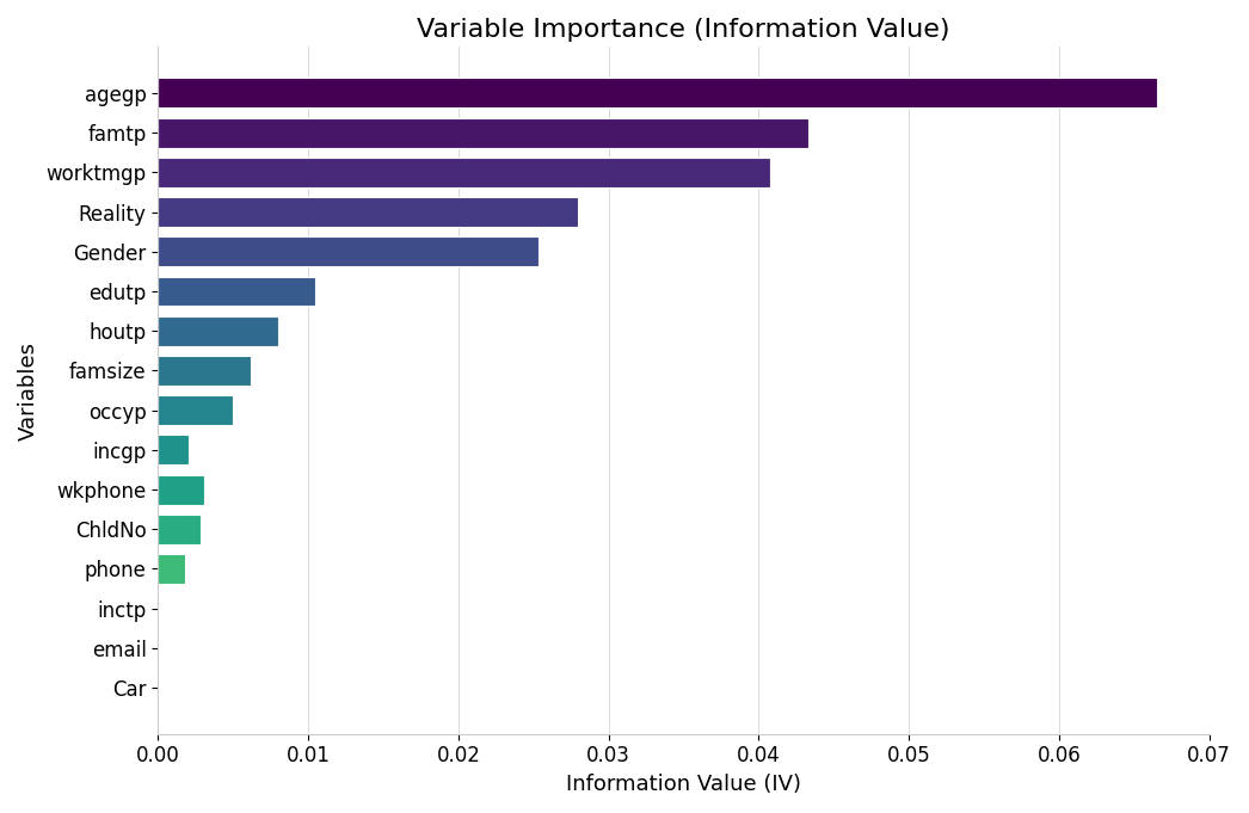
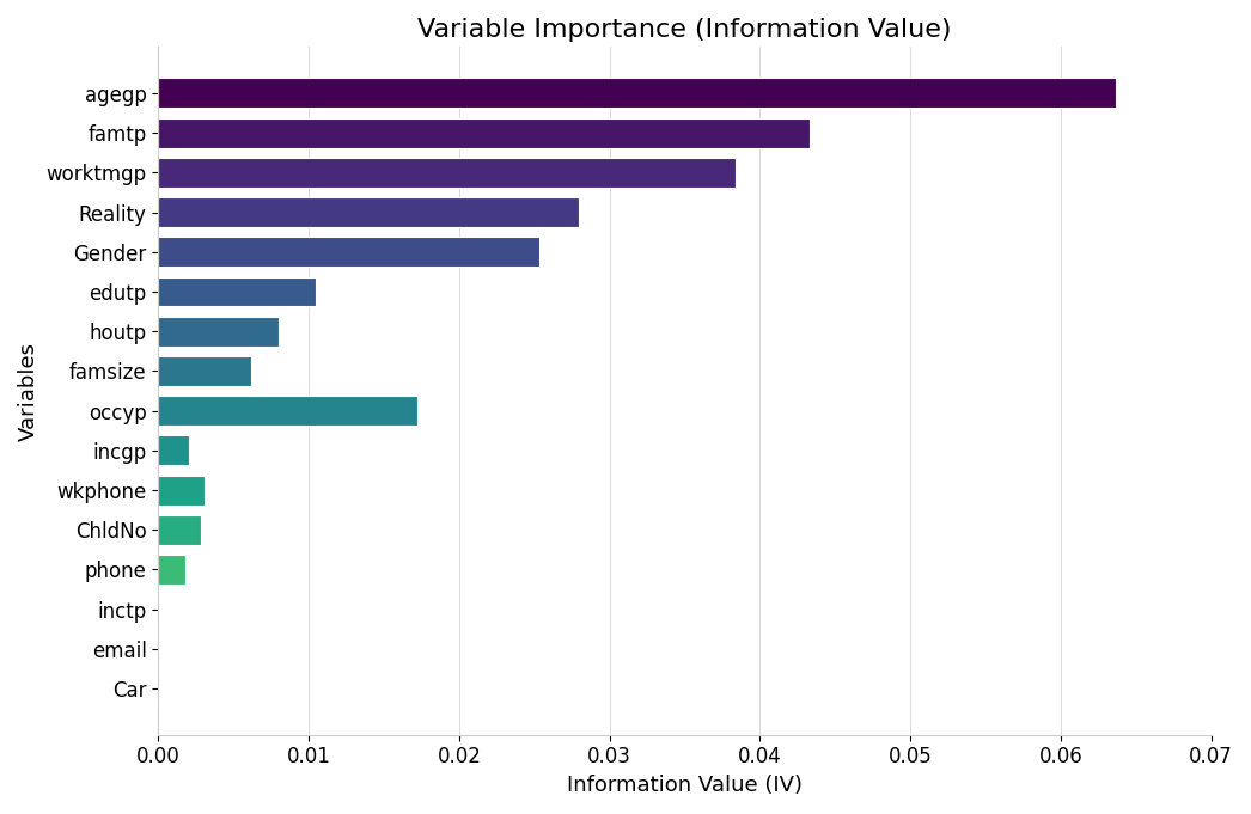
agegp: 0.0665 -> 0.0637
worktmgp: 0.0408 -> 0.0384
occyp: 0.0050 -> 0.0172
